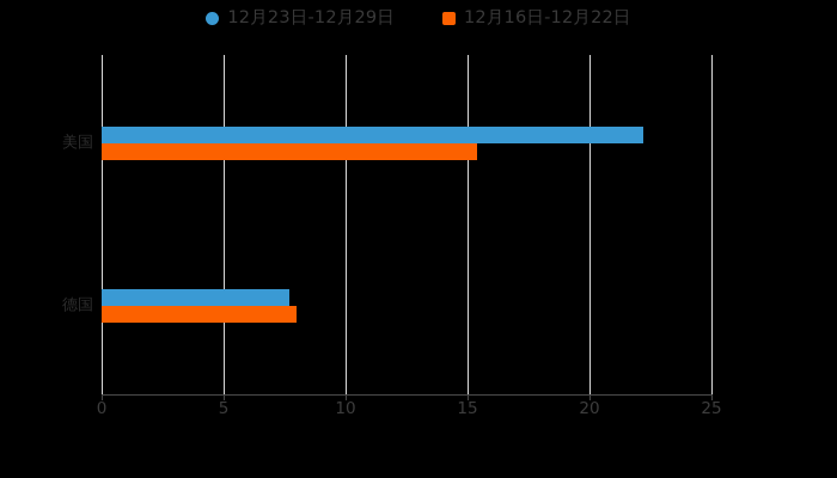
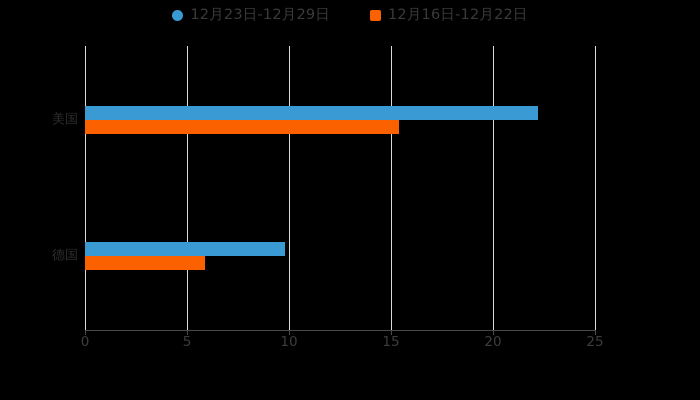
12月23日-12月29日/德国: 7.7 -> 9.8
12月16日-12月22日/德国: 8.0 -> 5.9
